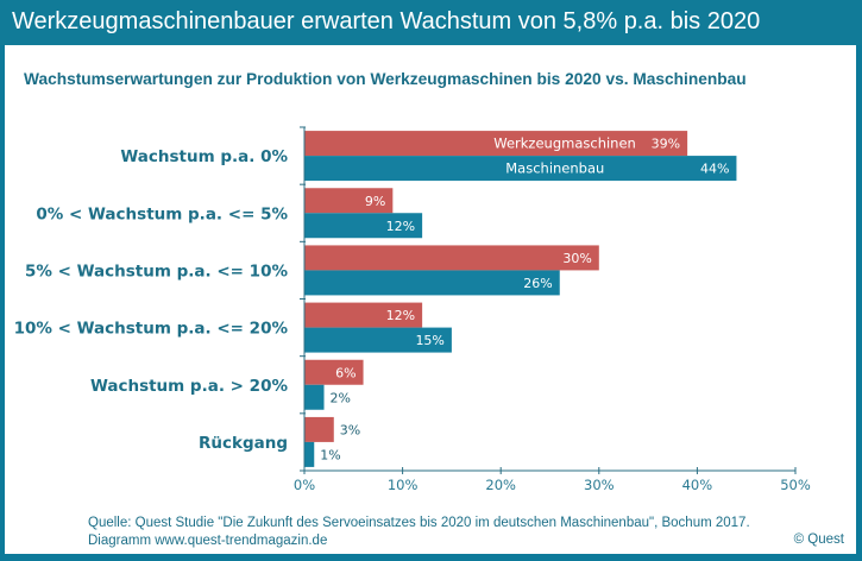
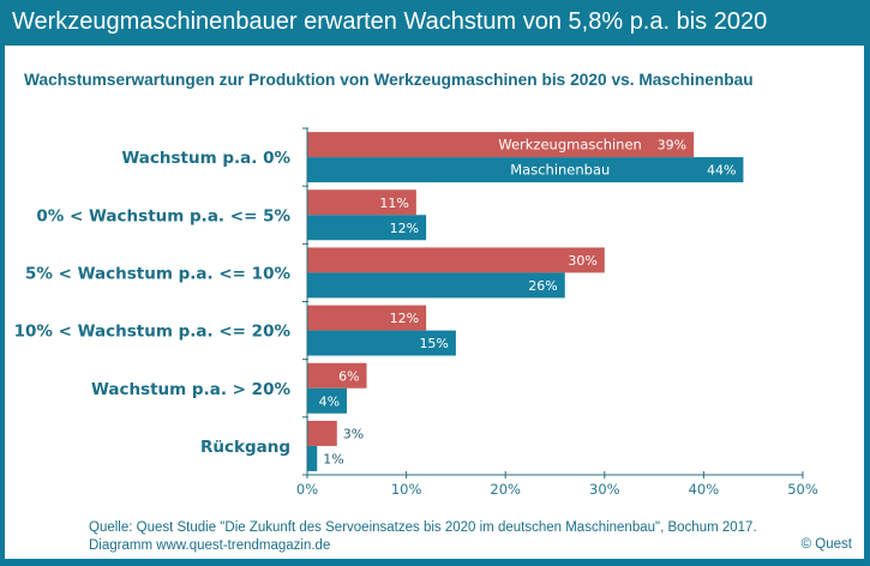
Werkzeugmaschinen/0% < Wachstum p.a. <= 5%: 9% -> 11%
Maschinenbau/Wachstum p.a. > 20%: 2% -> 4%
